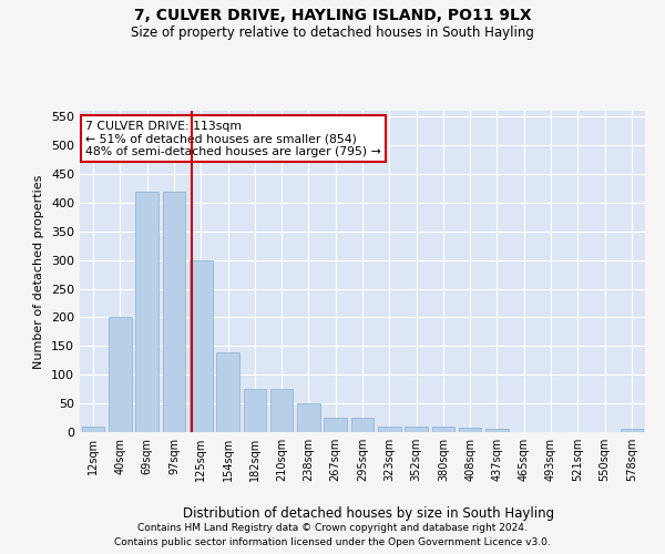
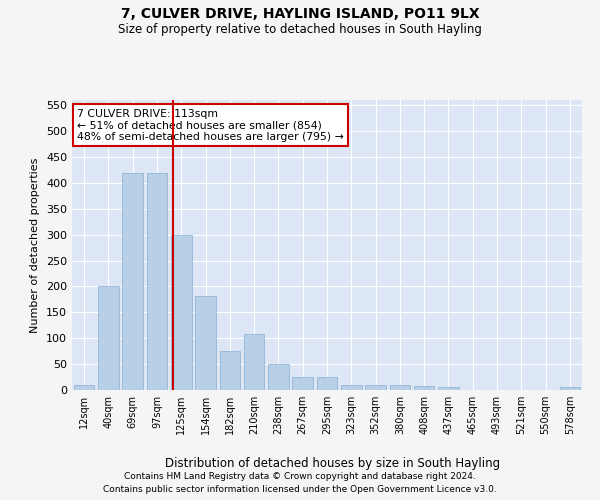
154sqm: 140 -> 182
210sqm: 75 -> 108
